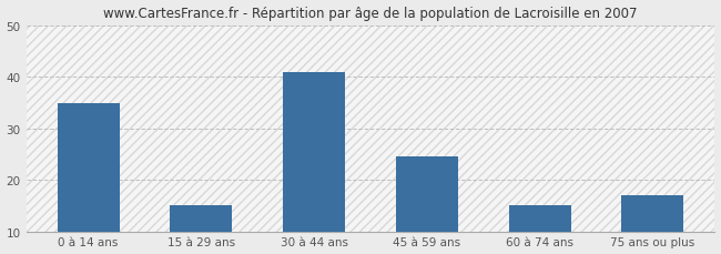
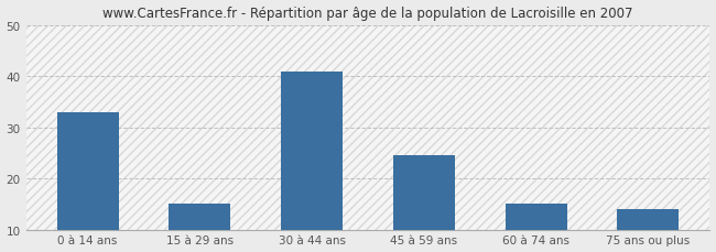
0 à 14 ans: 35.0 -> 33.0
75 ans ou plus: 17.0 -> 14.0
